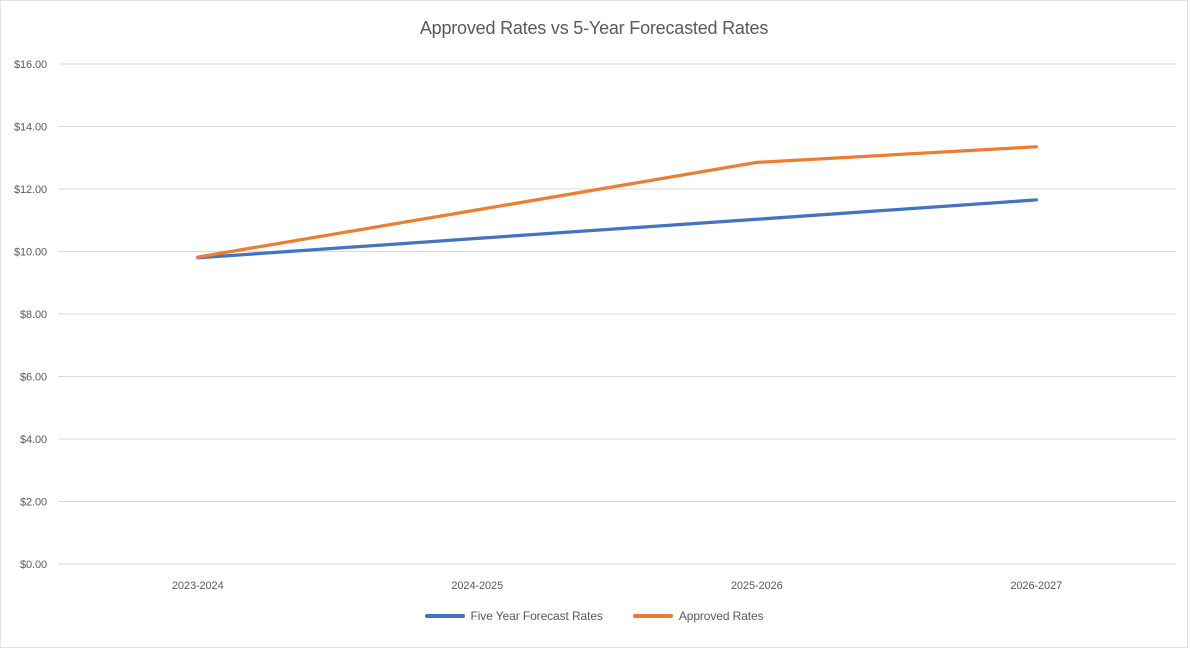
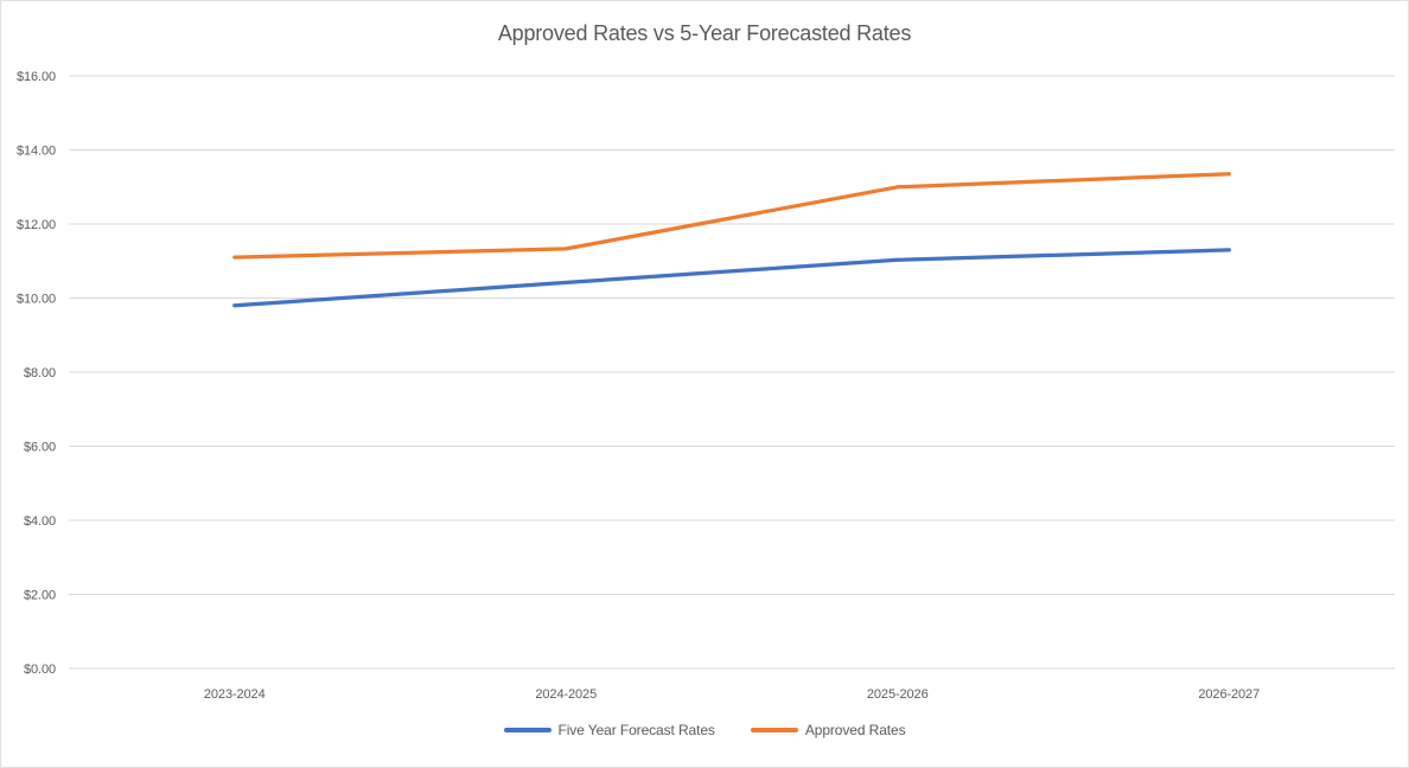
Approved Rates/2023-2024: $9.8 -> $11.1
Approved Rates/2025-2026: $12.8 -> $13.0
Five Year Forecast Rates/2026-2027: $11.7 -> $11.3
